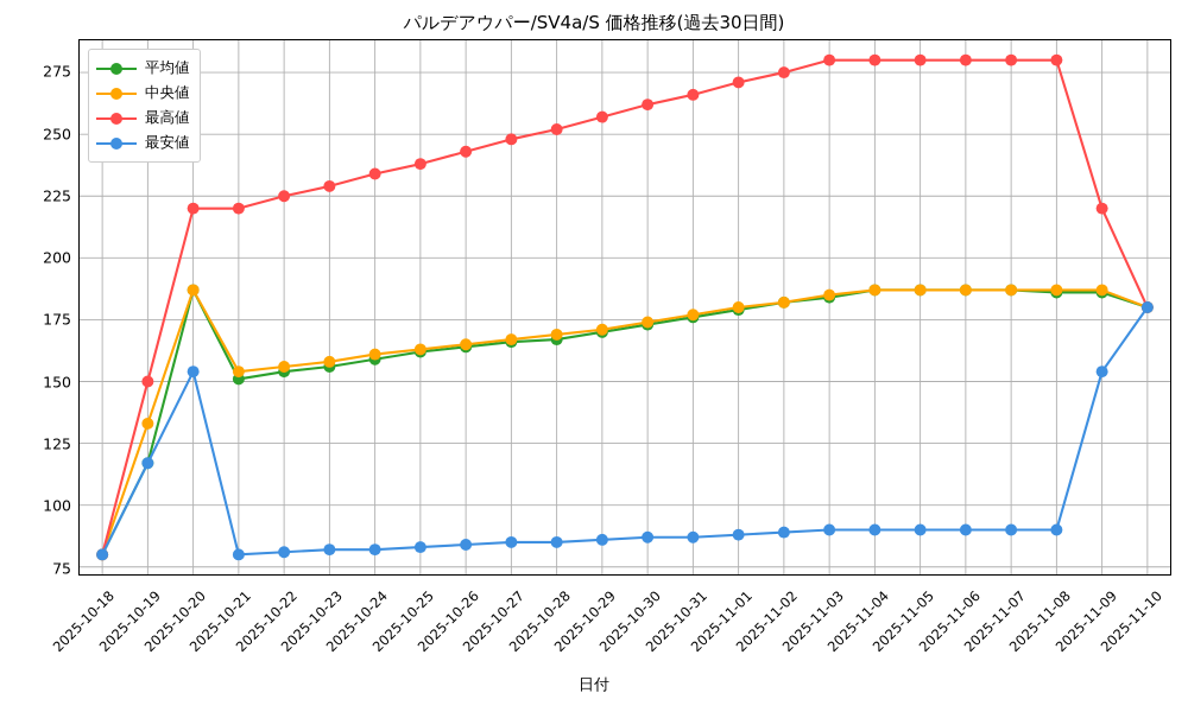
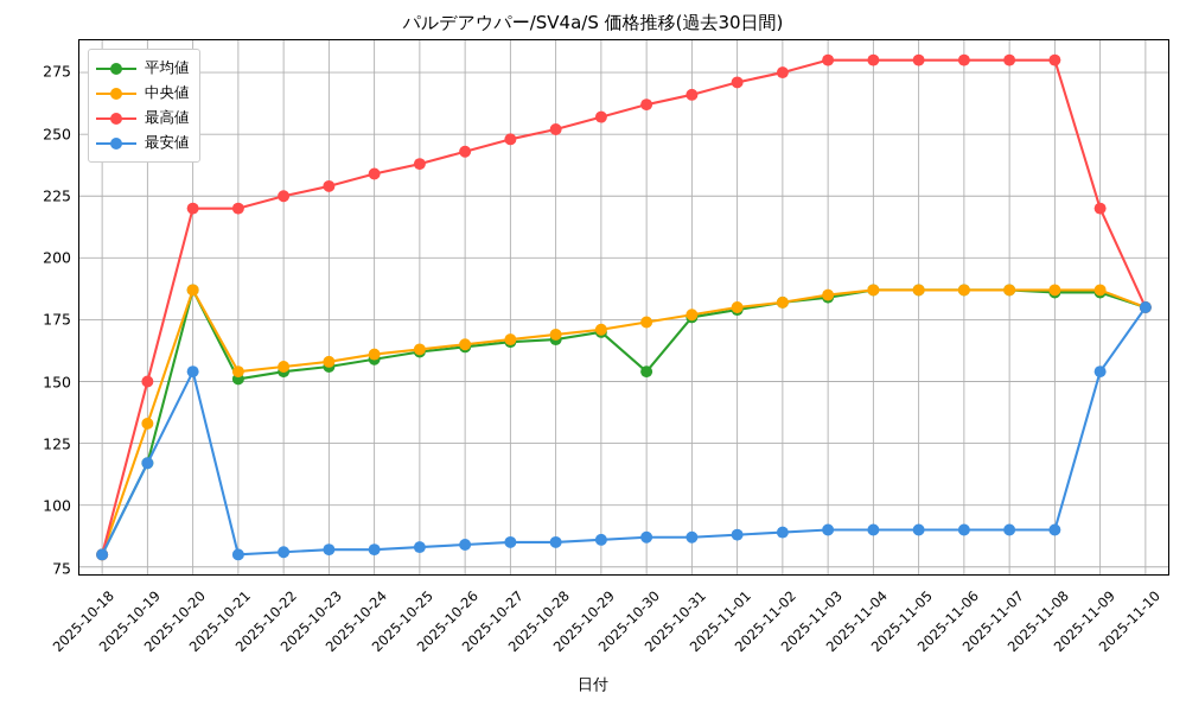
平均値/2025-10-30: 173 -> 154
